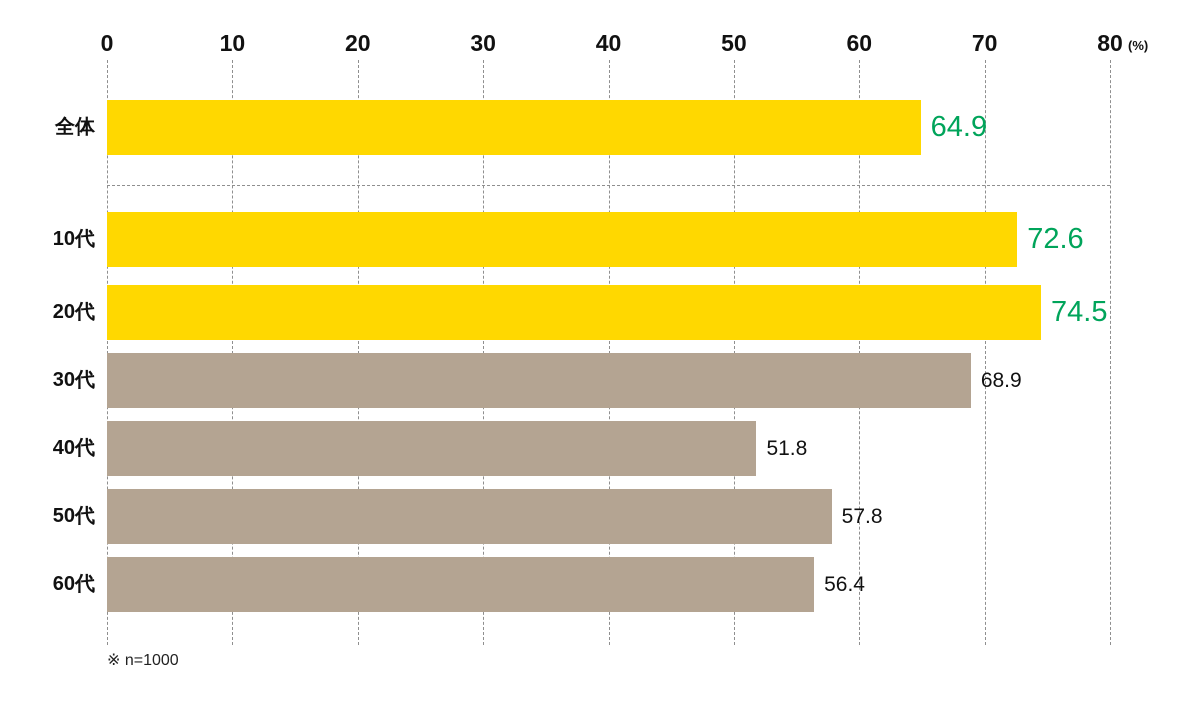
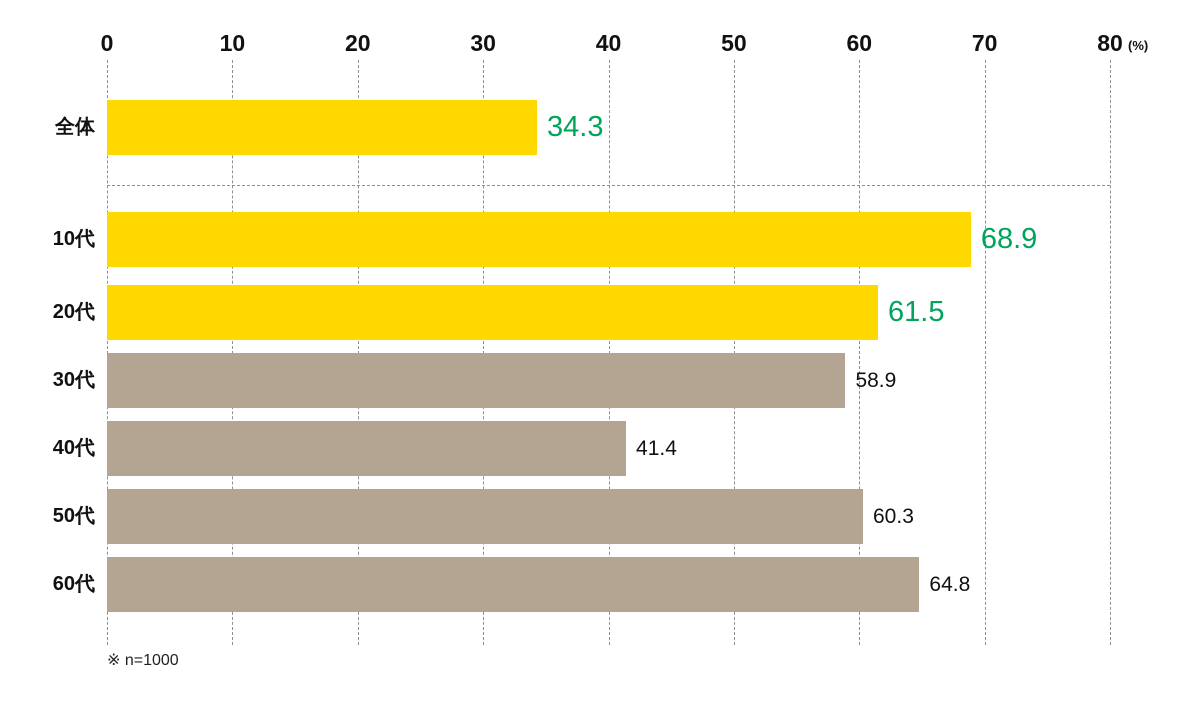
全体: 64.9 -> 34.3
10代: 72.6 -> 68.9
20代: 74.5 -> 61.5
30代: 68.9 -> 58.9
40代: 51.8 -> 41.4
50代: 57.8 -> 60.3
60代: 56.4 -> 64.8
